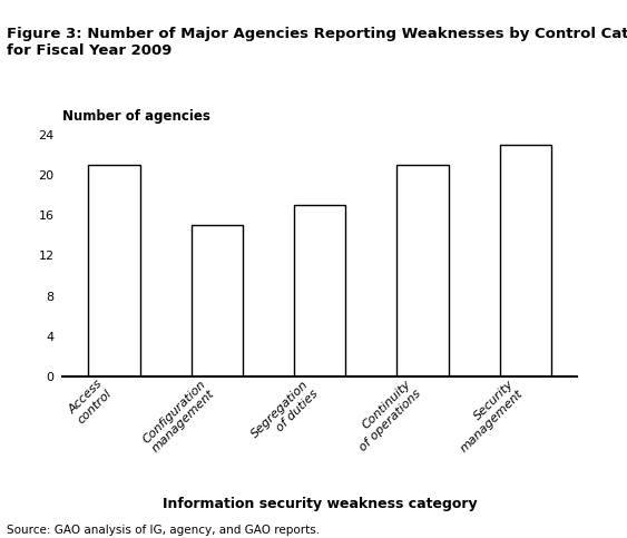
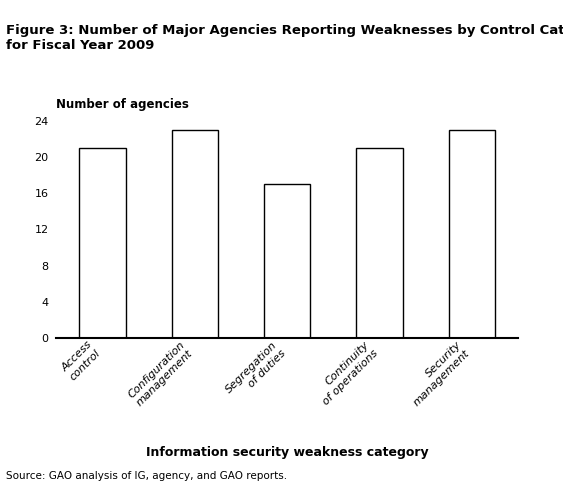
Configuration management: 15 -> 23
